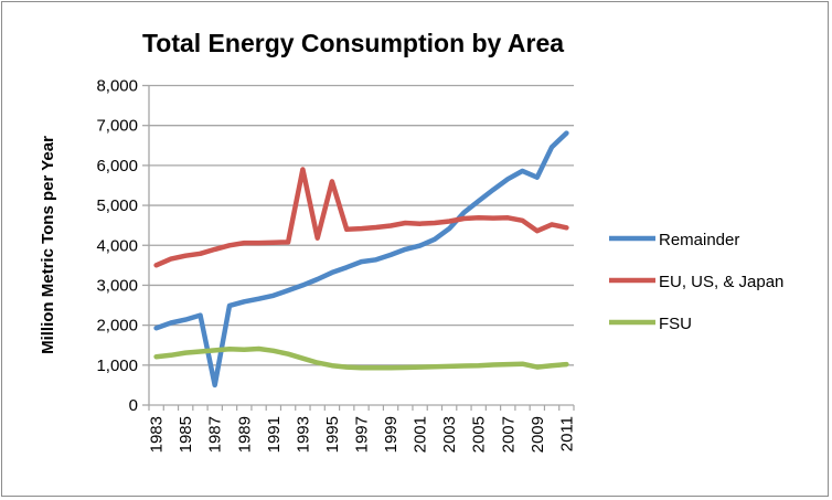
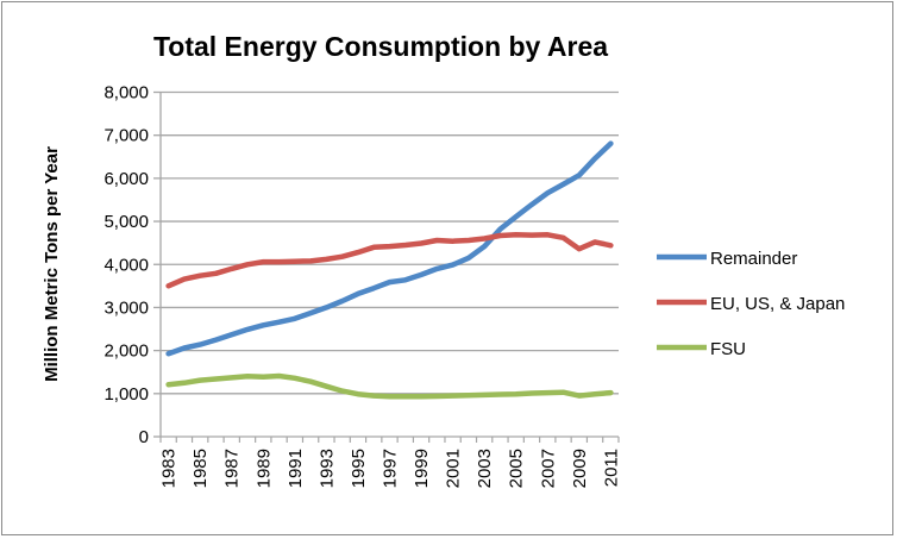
Remainder/1987: 500 -> 2400
EU, US, & Japan/1993: 5900 -> 4100
EU, US, & Japan/1995: 5600 -> 4300
Remainder/2009: 5700 -> 6100
